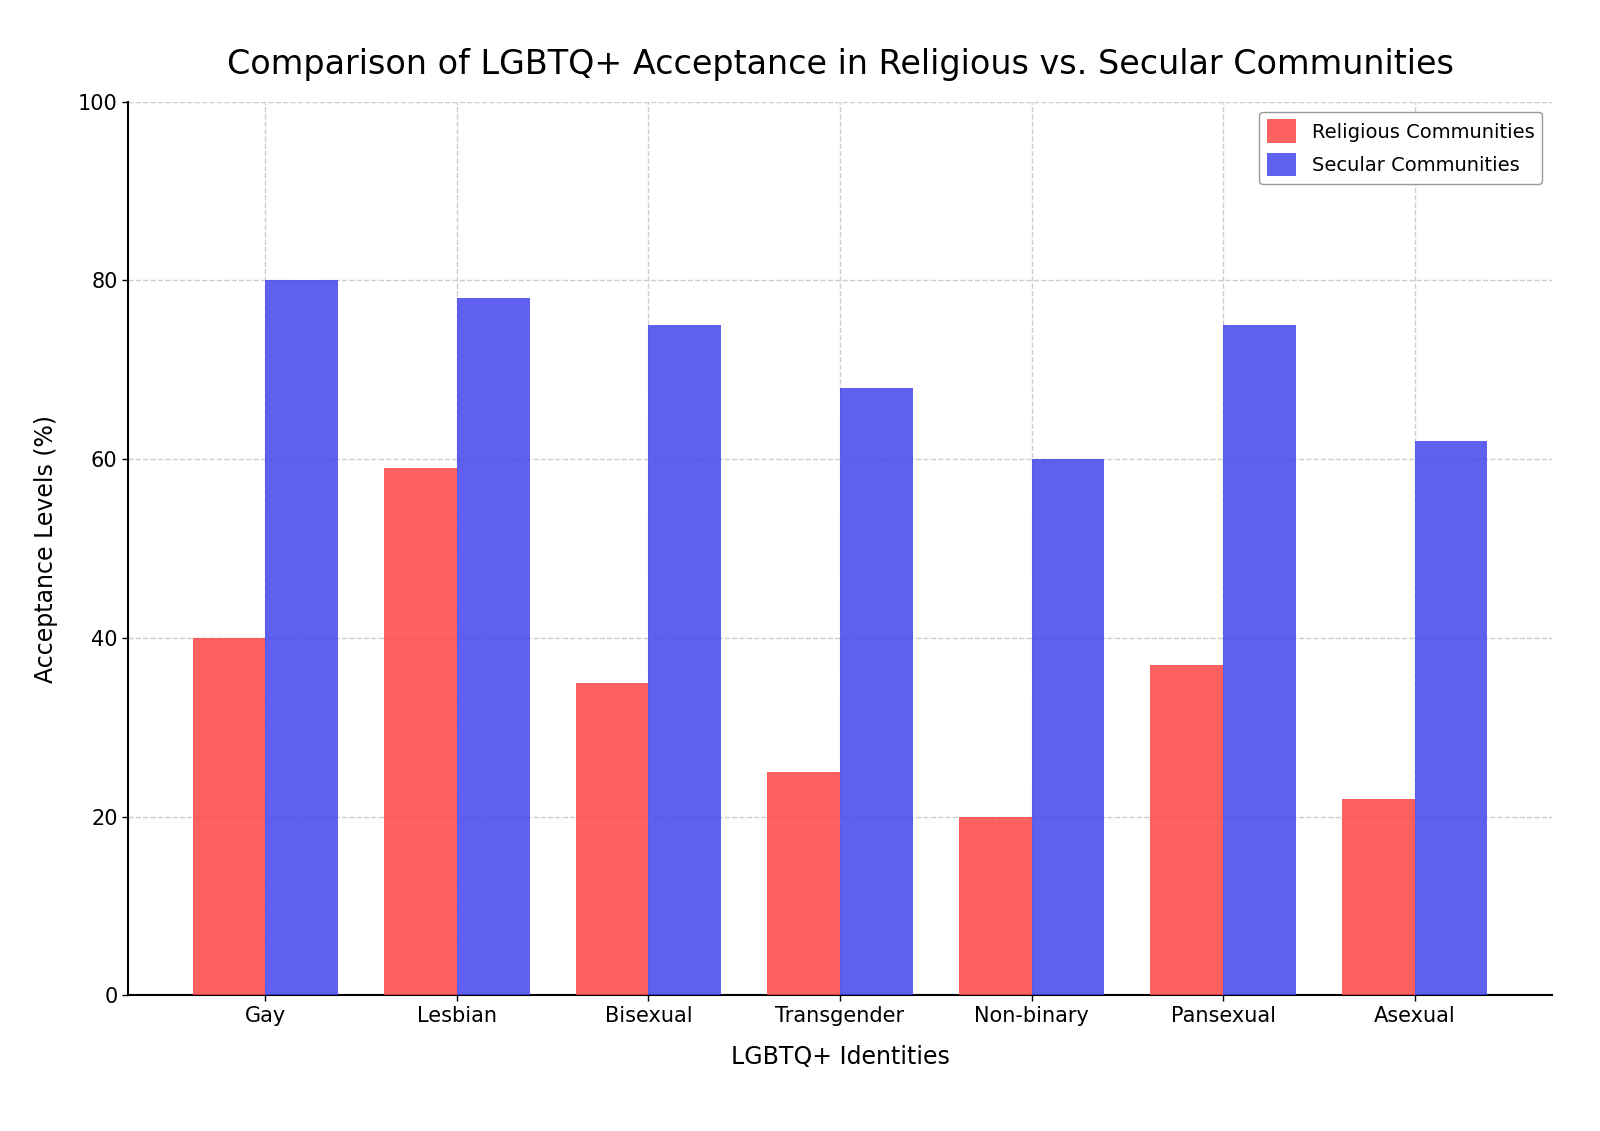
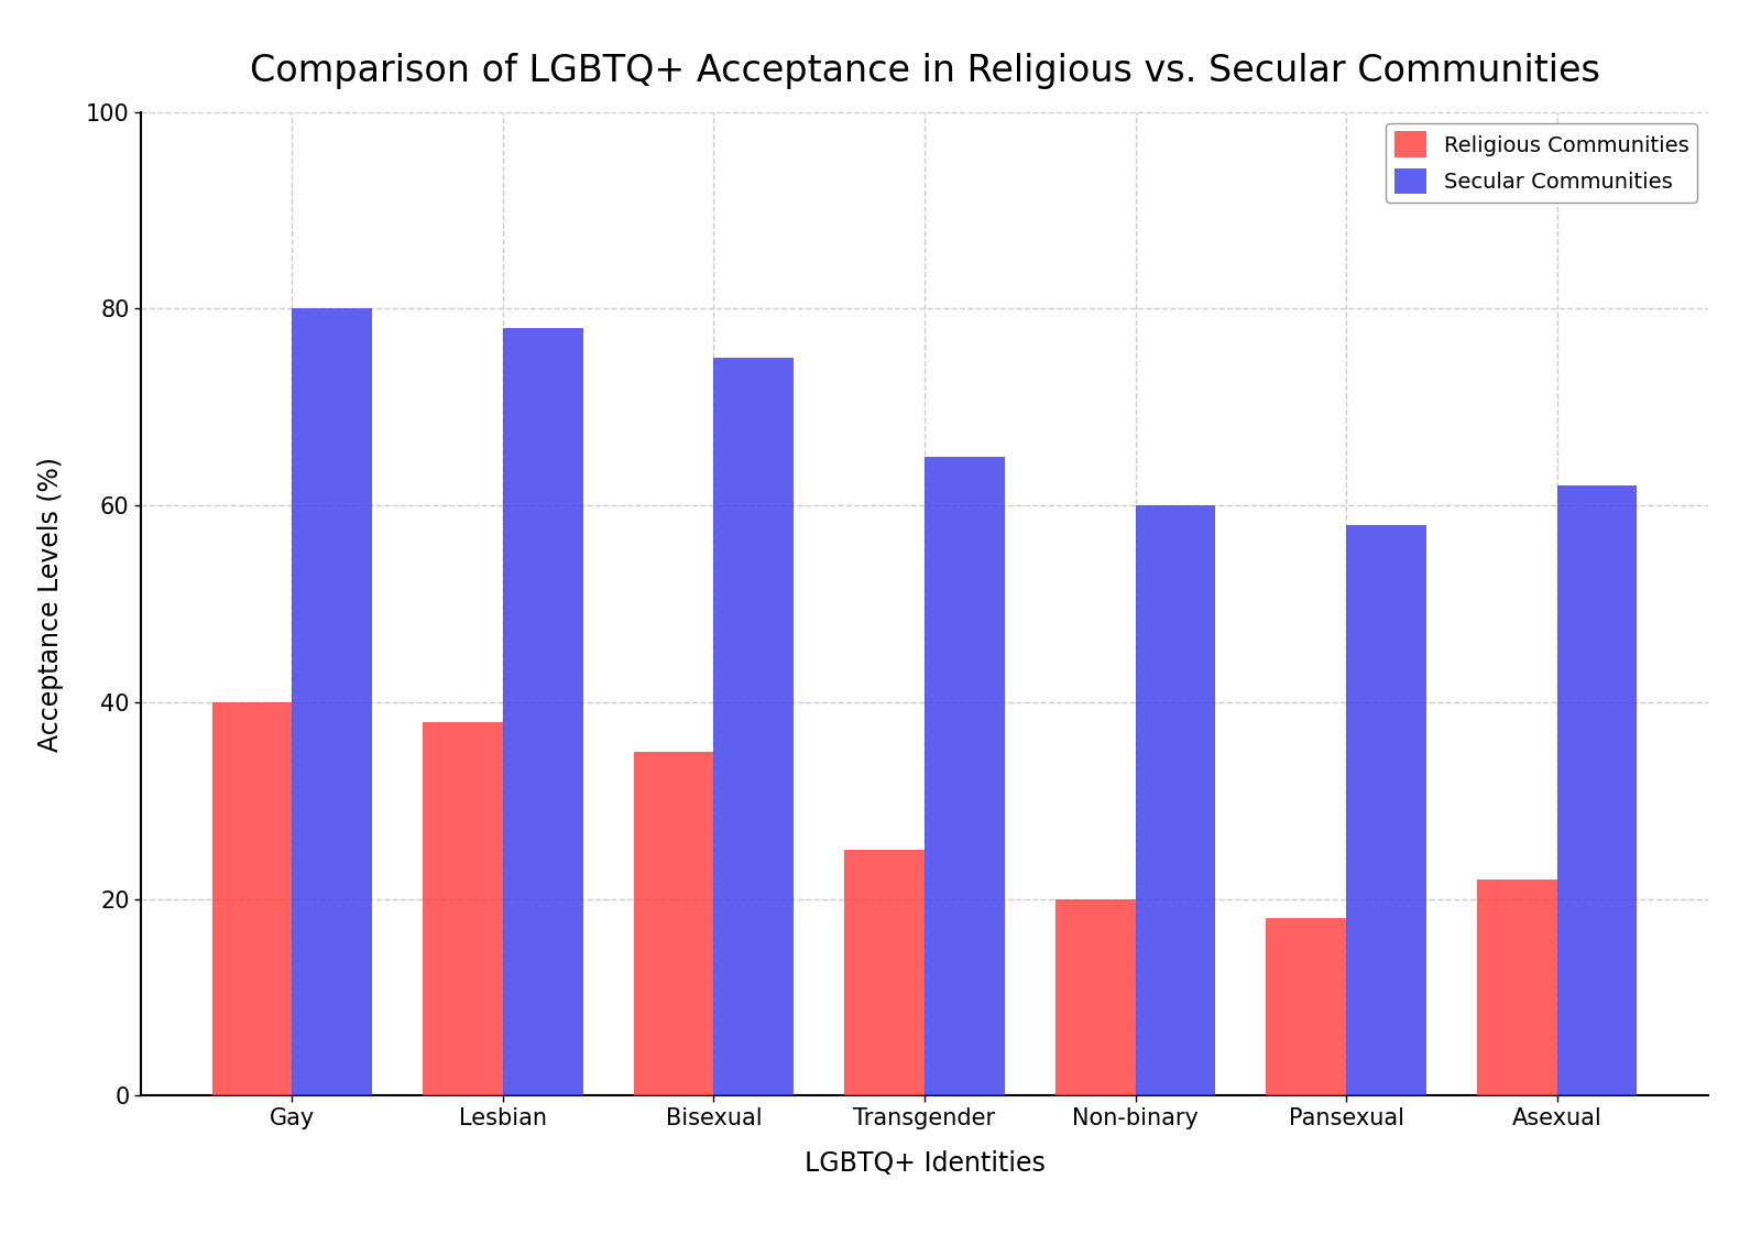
Religious Communities/Lesbian: 59 -> 38
Secular Communities/Transgender: 68 -> 65
Religious Communities/Pansexual: 37 -> 18
Secular Communities/Pansexual: 75 -> 58
